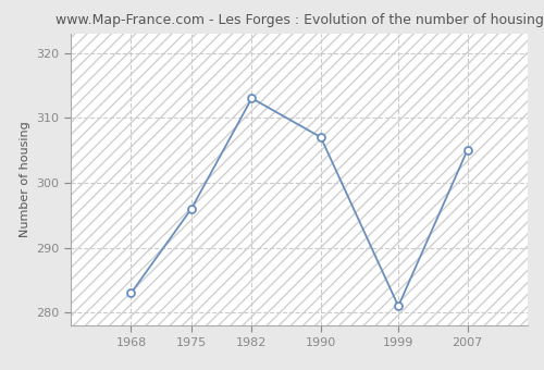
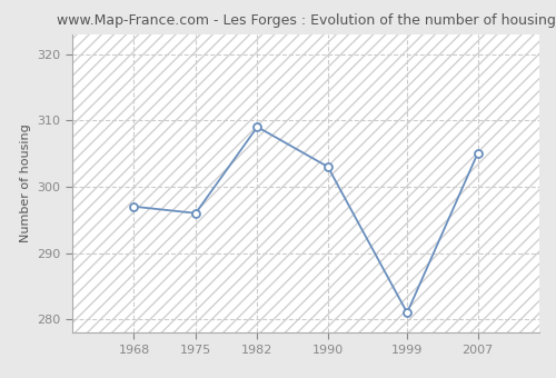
1968: 283 -> 297
1982: 313 -> 309
1990: 307 -> 303
